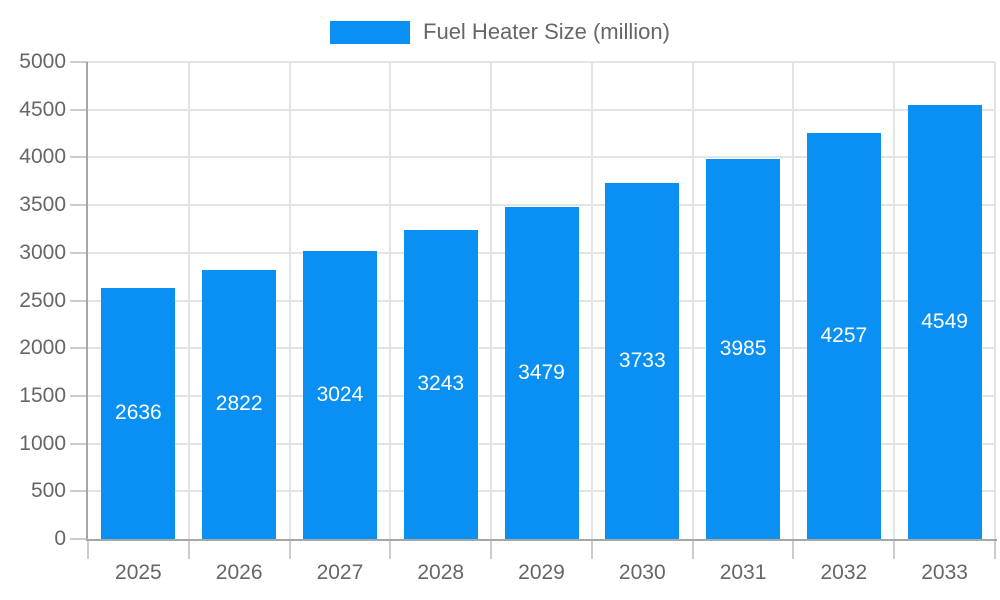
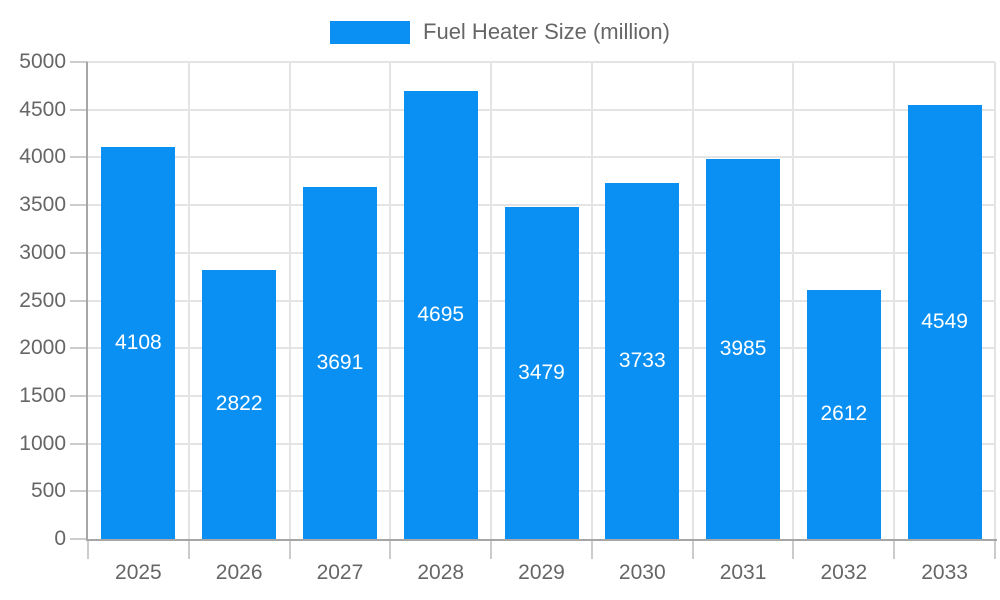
2025: 2636 -> 4108
2027: 3024 -> 3691
2028: 3243 -> 4695
2032: 4257 -> 2612
